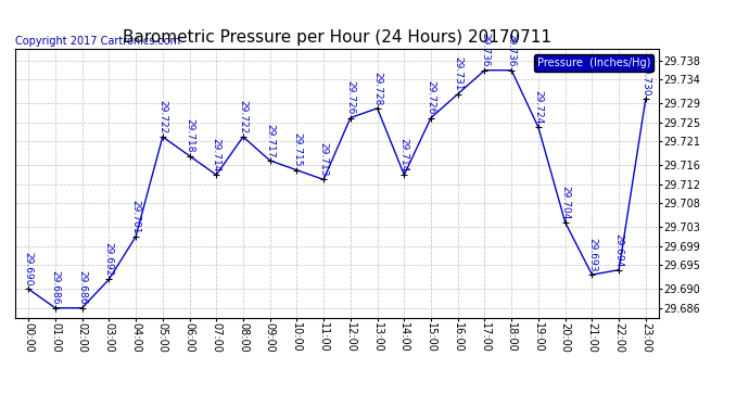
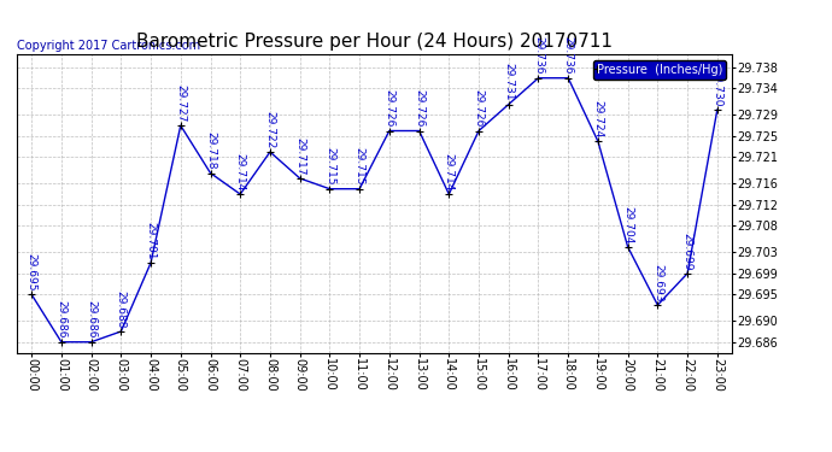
00:00: 29.690 -> 29.695
03:00: 29.692 -> 29.688
05:00: 29.722 -> 29.727
11:00: 29.713 -> 29.715
13:00: 29.728 -> 29.726
22:00: 29.694 -> 29.699
